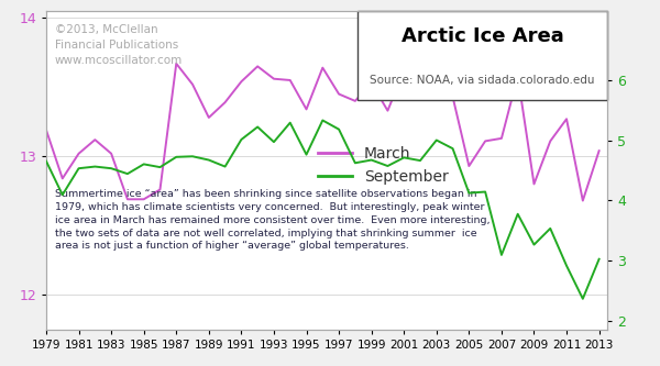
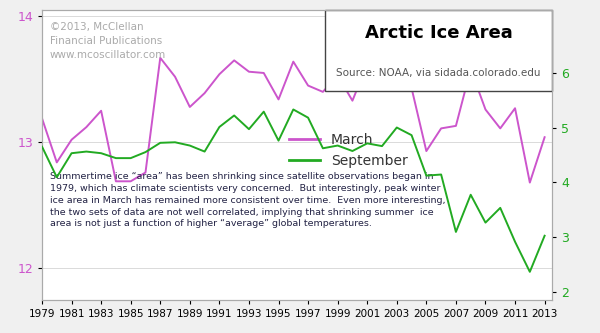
March/1983: 13.02 -> 13.25
September/1985: 4.60 -> 4.44
March/2009: 12.80 -> 13.26
